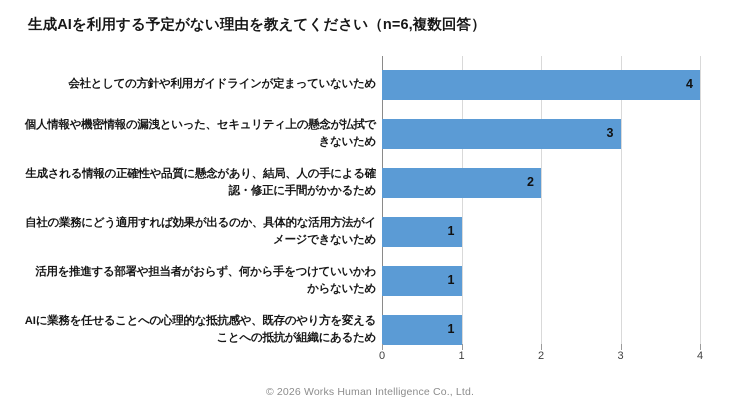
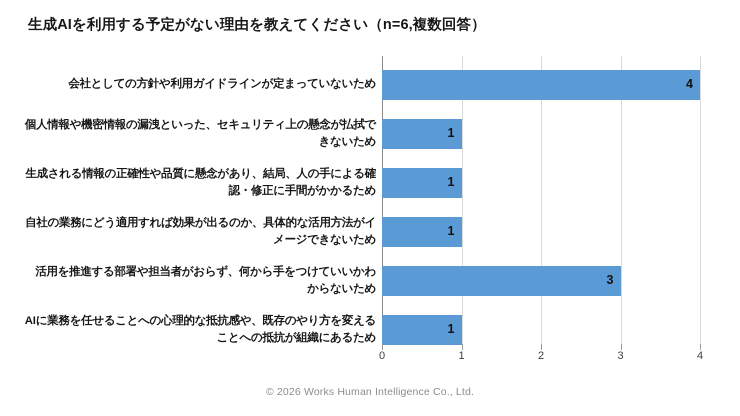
個人情報や機密情報の漏洩といった、セキュリティ上の懸念が払拭できないため: 3 -> 1
生成される情報の正確性や品質に懸念があり、結局、人の手による確認・修正に手間がかかるため: 2 -> 1
活用を推進する部署や担当者がおらず、何から手をつけていいかわからないため: 1 -> 3
